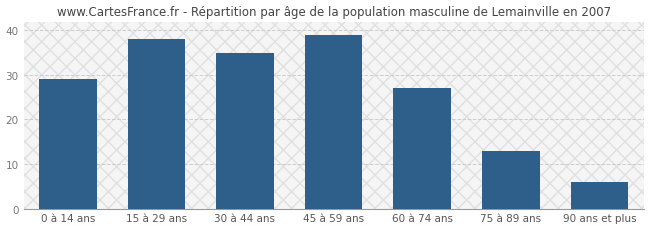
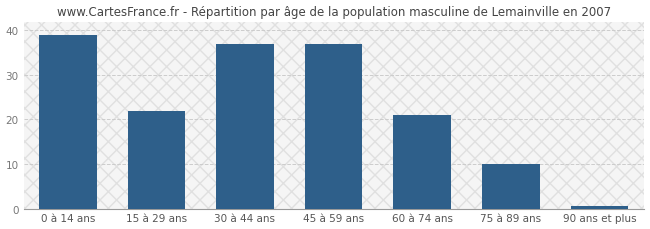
0 à 14 ans: 29.0 -> 39.0
15 à 29 ans: 38.0 -> 22.0
30 à 44 ans: 35.0 -> 37.0
45 à 59 ans: 39.0 -> 37.0
60 à 74 ans: 27.0 -> 21.0
75 à 89 ans: 13.0 -> 10.0
90 ans et plus: 6.0 -> 0.5
